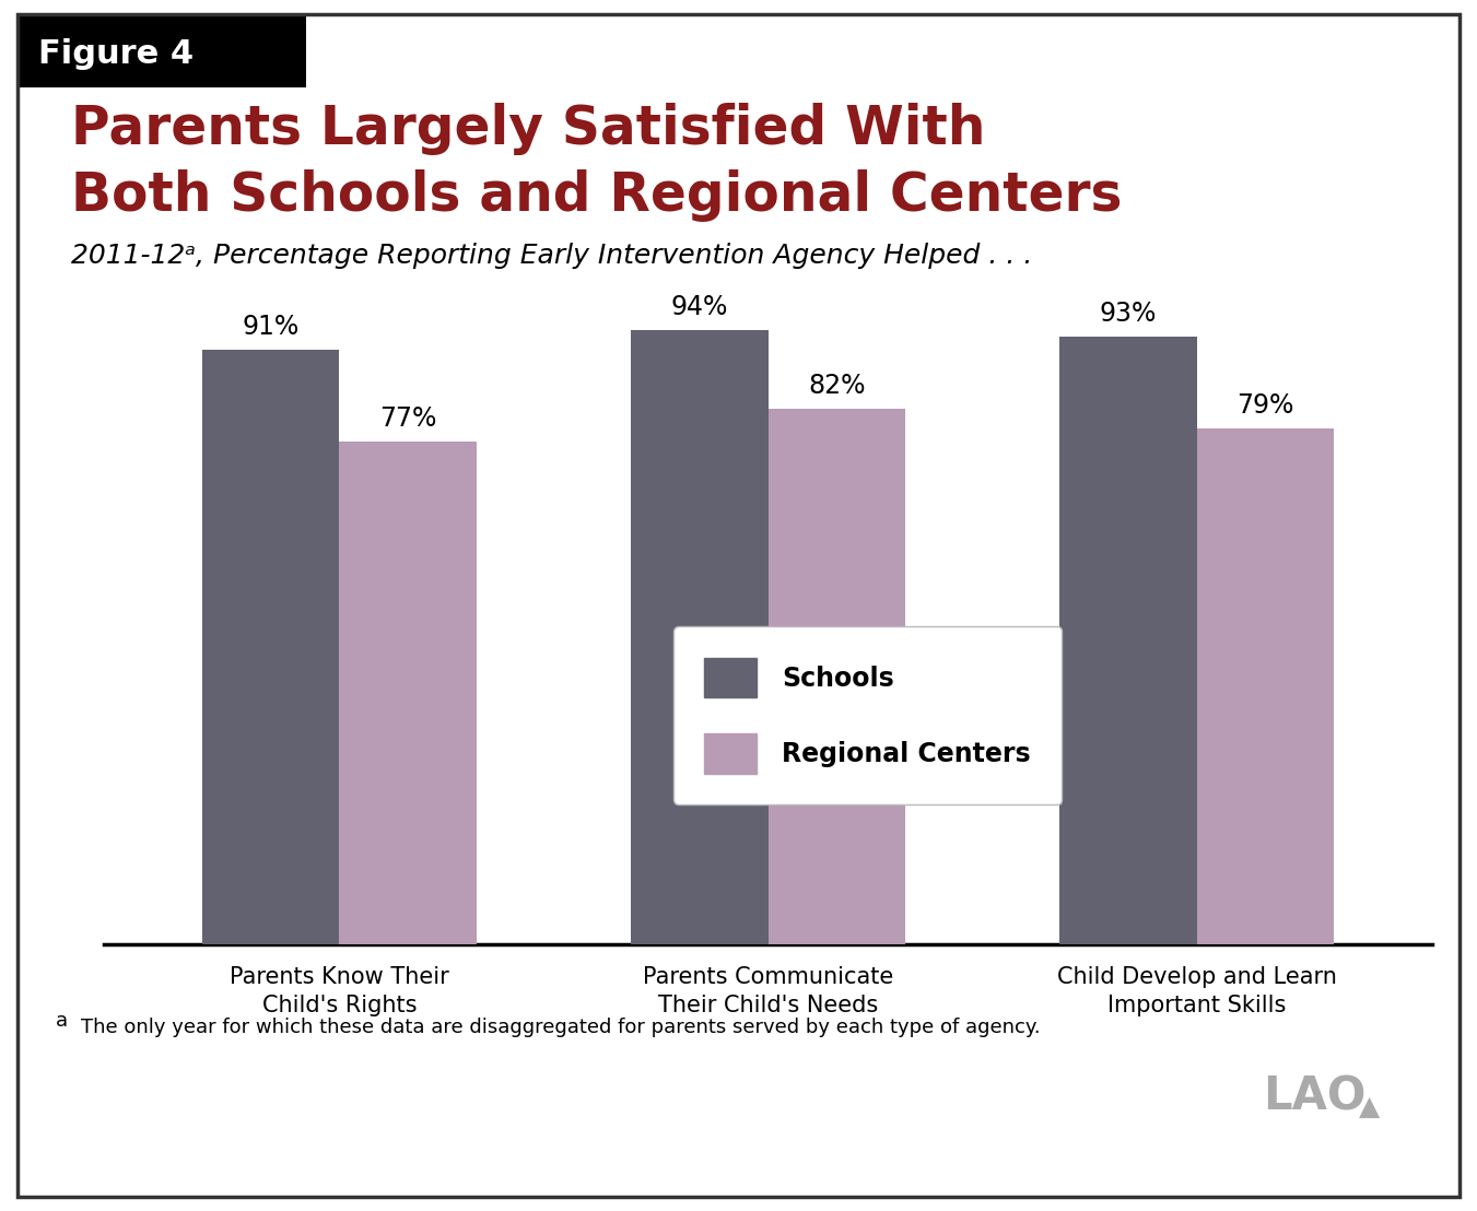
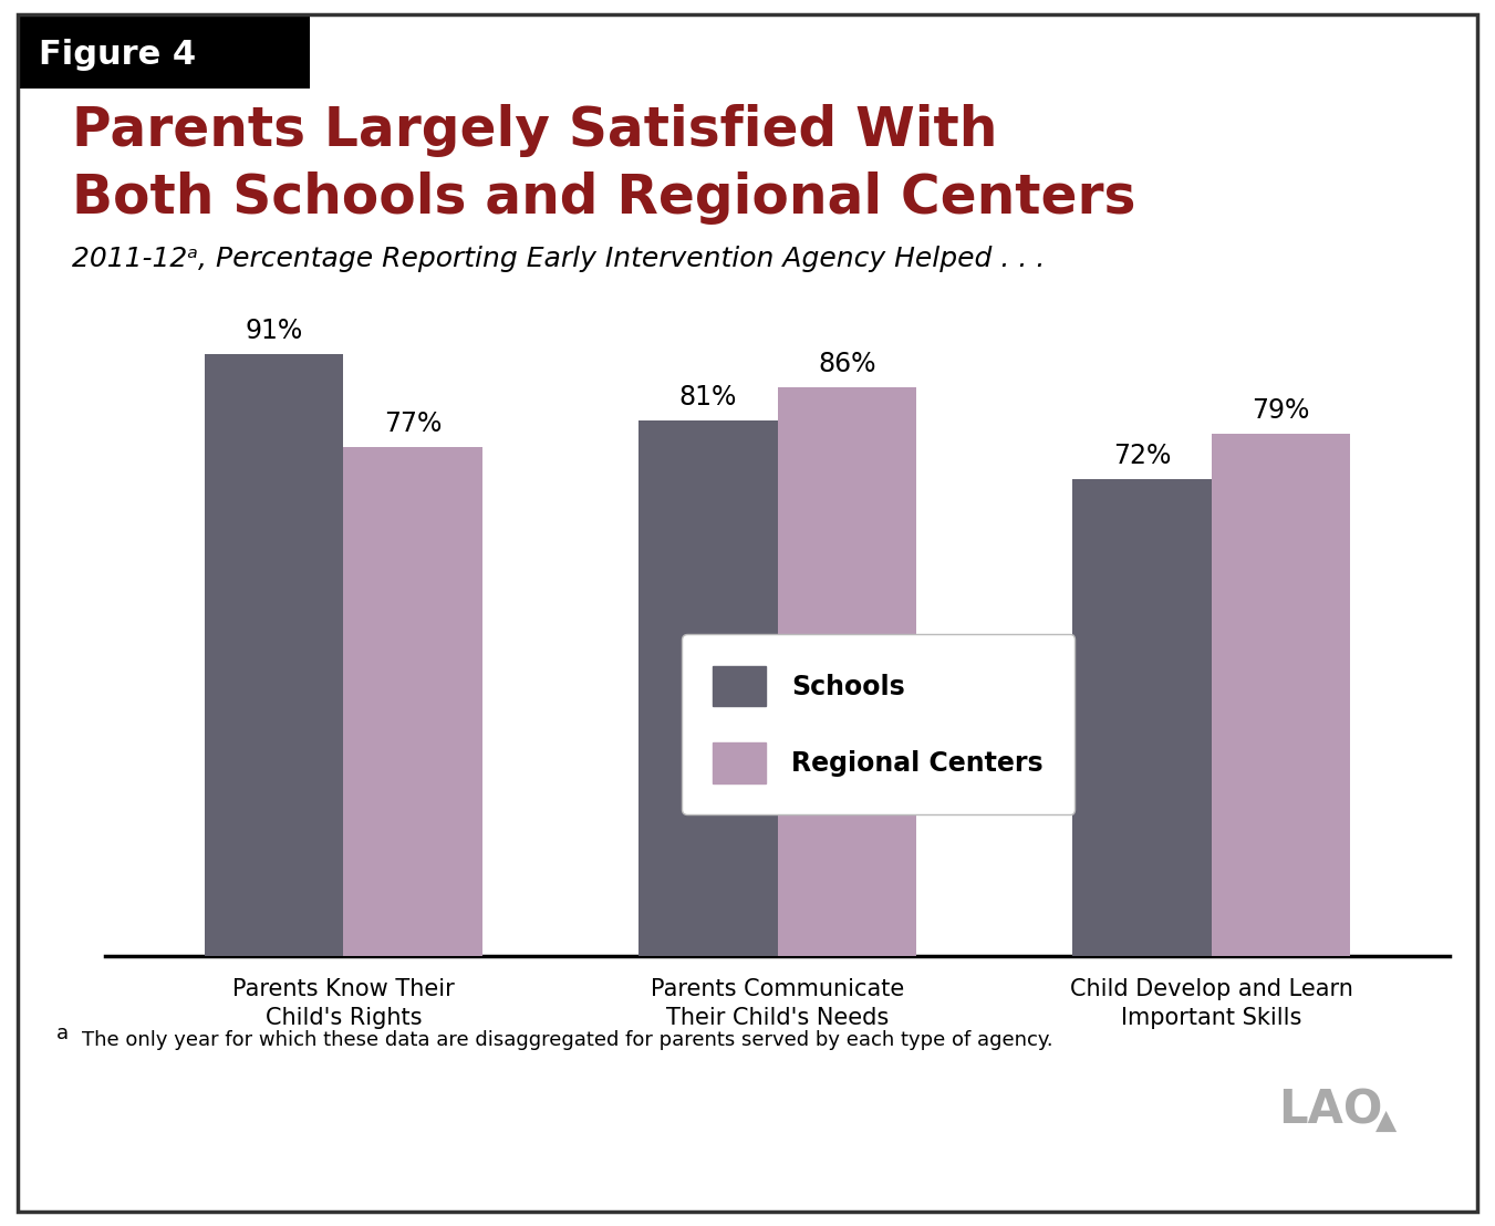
Schools/Parents Communicate Their Child's Needs: 94% -> 81%
Regional Centers/Parents Communicate Their Child's Needs: 82% -> 86%
Schools/Child Develop and Learn Important Skills: 93% -> 72%
